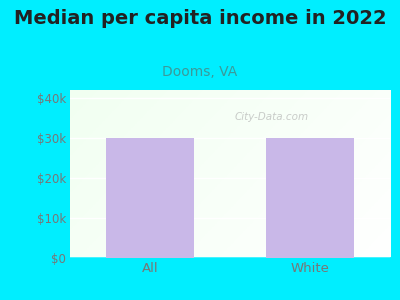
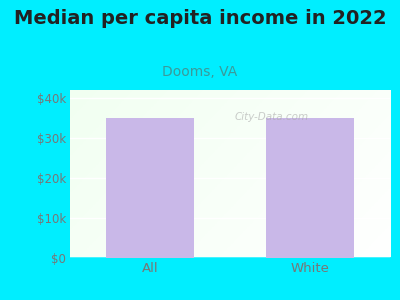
All: $30k -> $35k
White: $30k -> $35k
